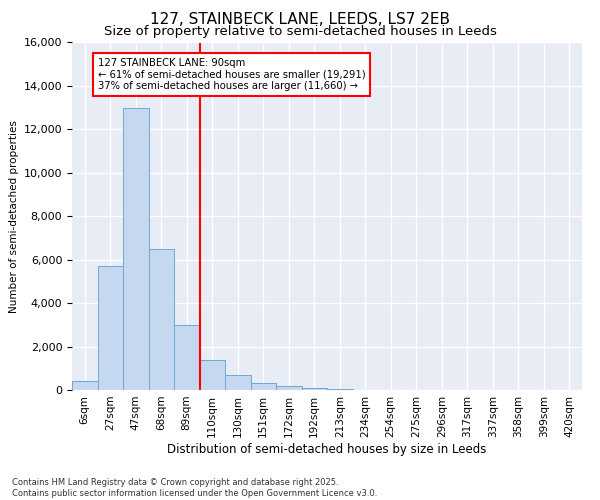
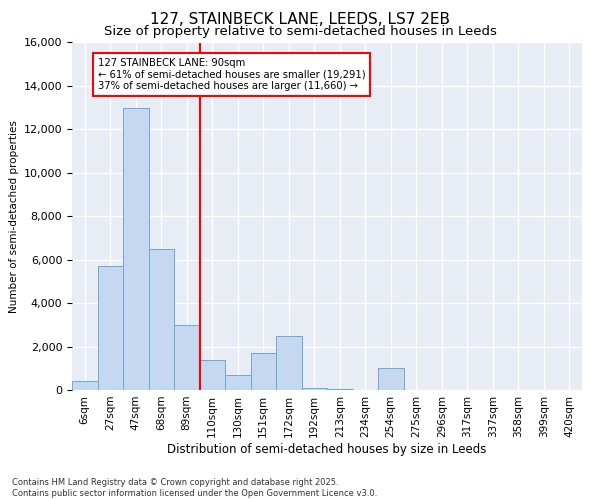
151sqm: 300 -> 1,700
172sqm: 200 -> 2,500
254sqm: 0 -> 1,000
